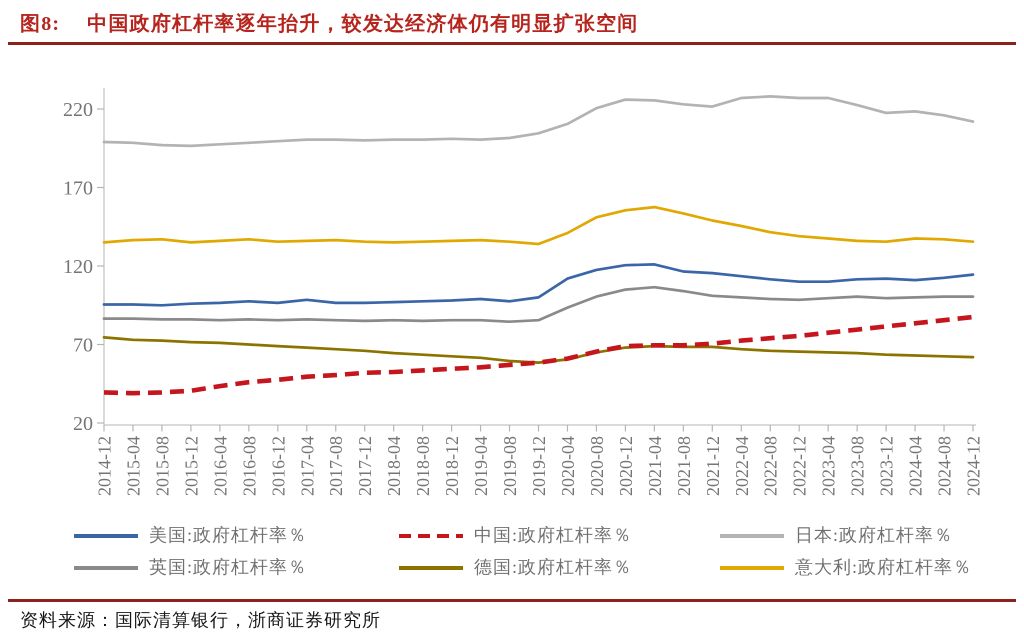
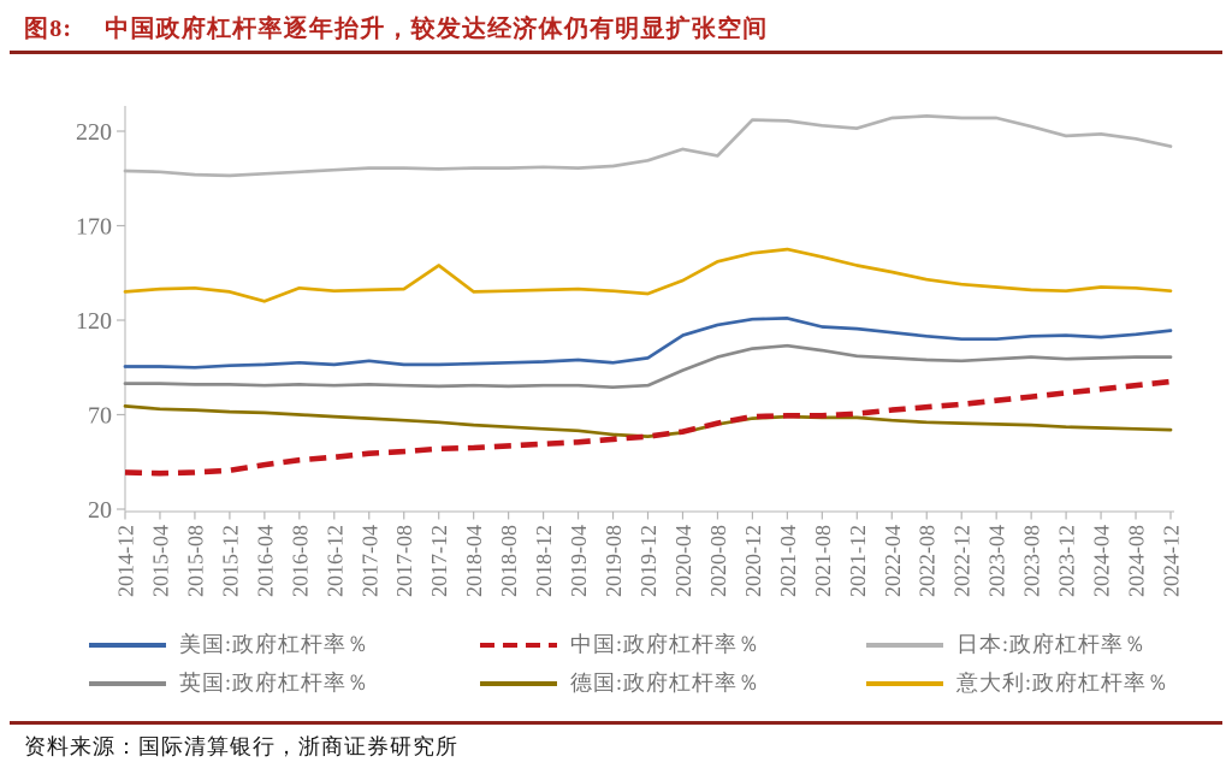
意大利:政府杠杆率％/2016-04: 136 -> 130
意大利:政府杠杆率％/2017-12: 136 -> 149
日本:政府杠杆率％/2020-08: 220 -> 207
